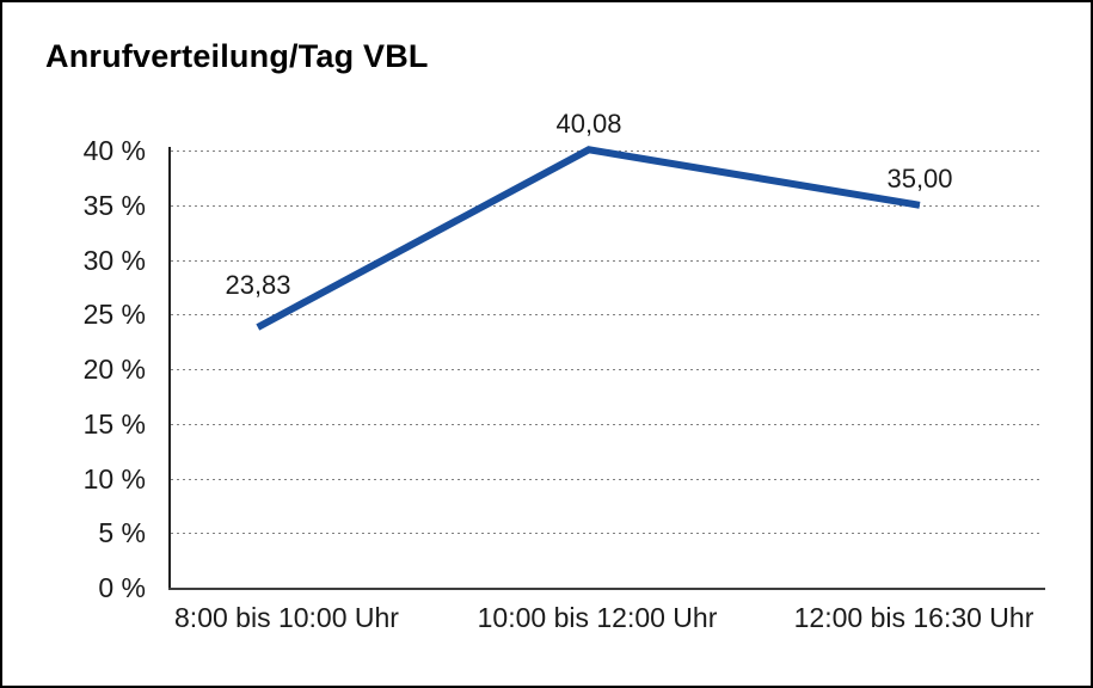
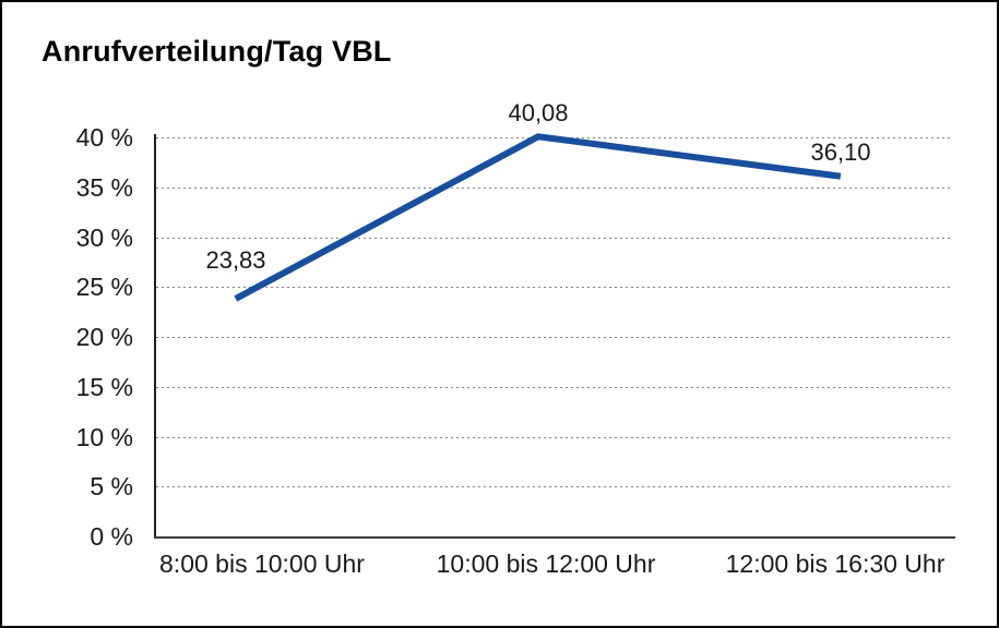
12:00 bis 16:30 Uhr: 35,00 -> 36,10
